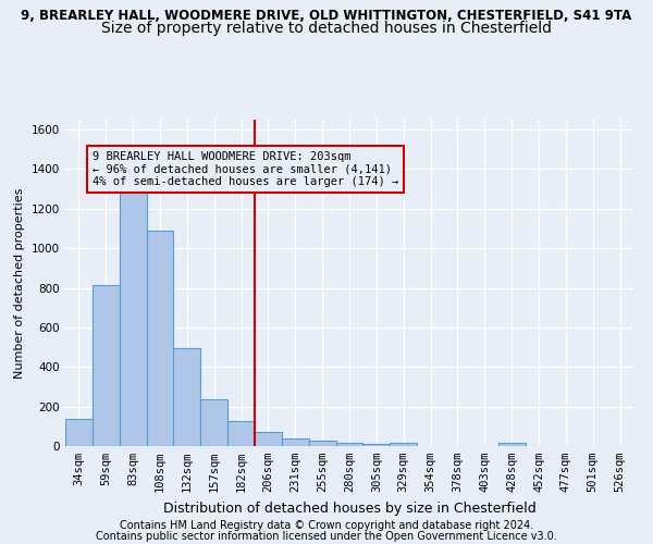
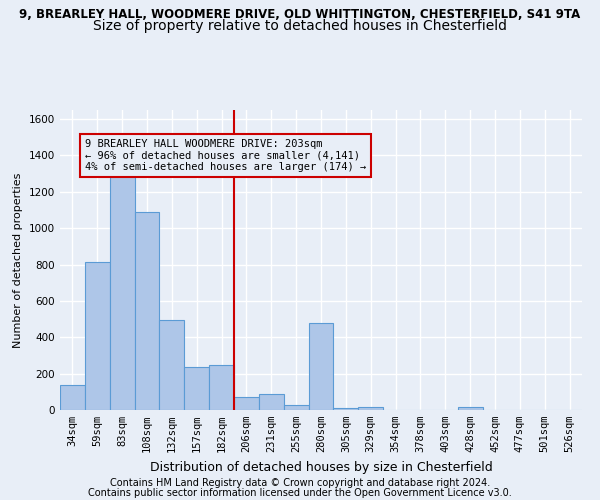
182sqm: 130 -> 250
231sqm: 40 -> 90
280sqm: 20 -> 480
